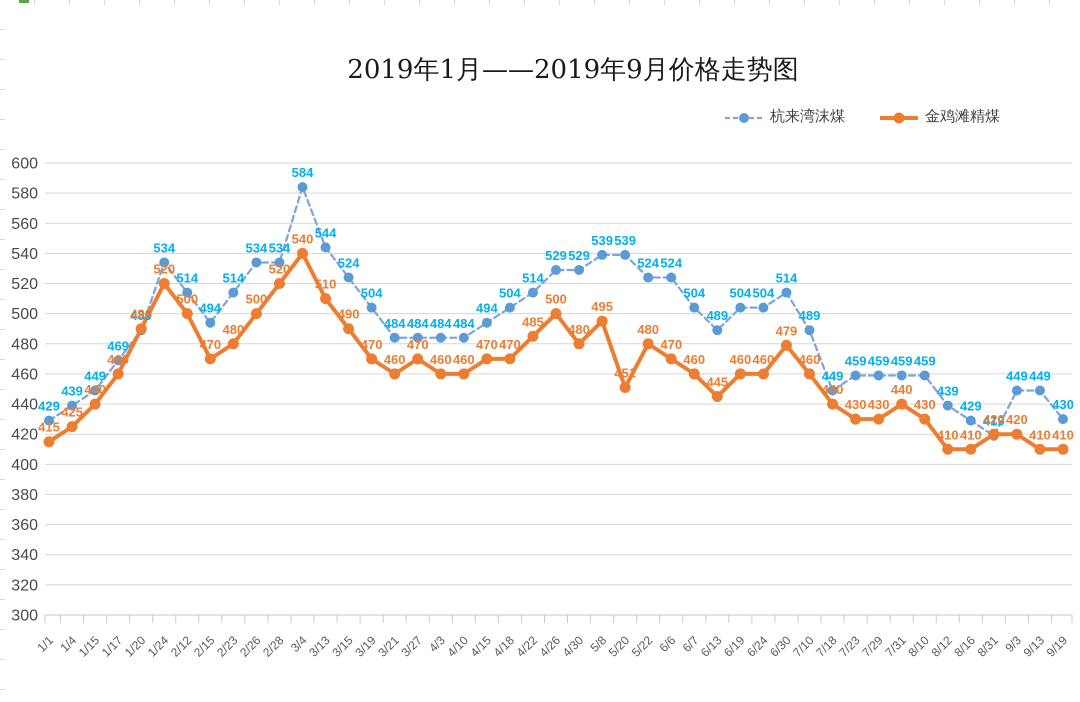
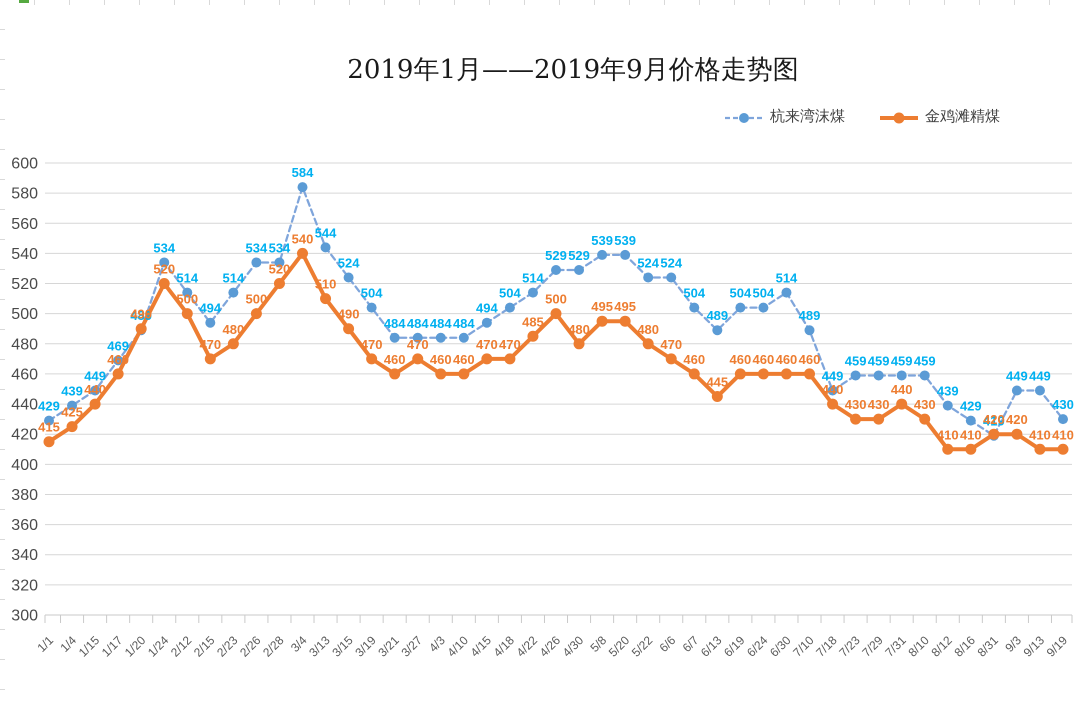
金鸡滩精煤/5/20: 451 -> 495
金鸡滩精煤/6/30: 479 -> 460
